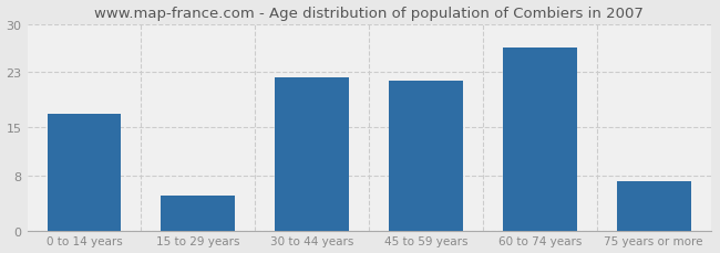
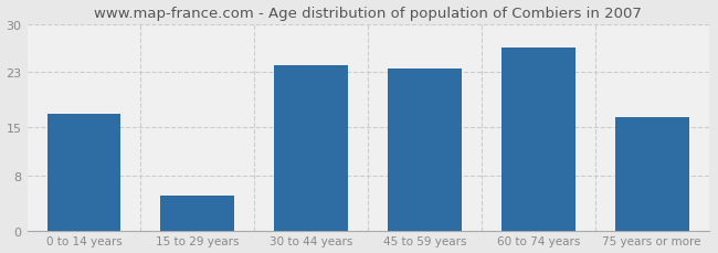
30 to 44 years: 22.2 -> 24.0
45 to 59 years: 21.8 -> 23.5
75 years or more: 7.2 -> 16.5
